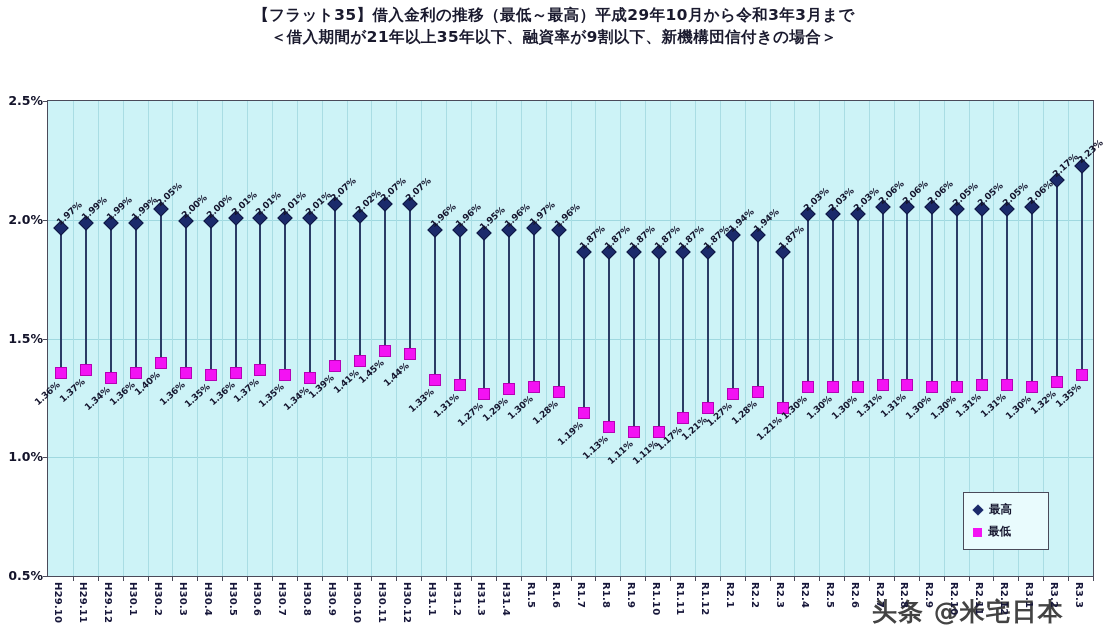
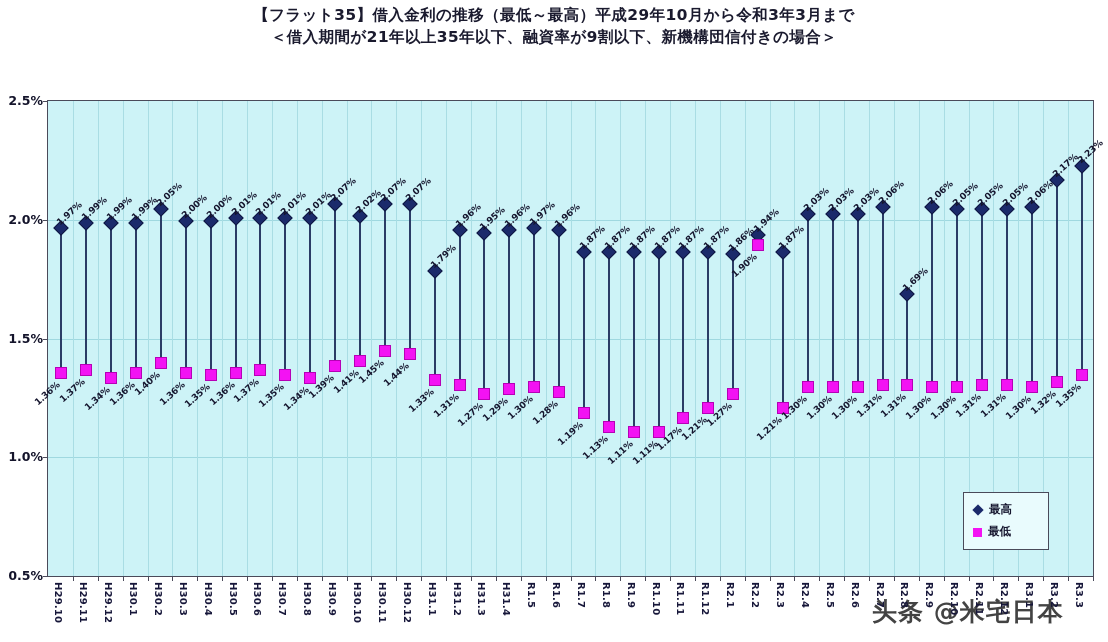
最高/H31.1: 1.96% -> 1.79%
最高/R2.1: 1.94% -> 1.86%
最低/R2.2: 1.28% -> 1.90%
最高/R2.8: 2.06% -> 1.69%
